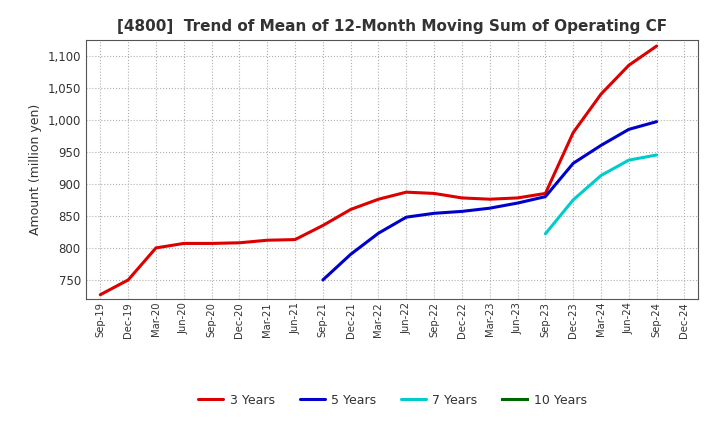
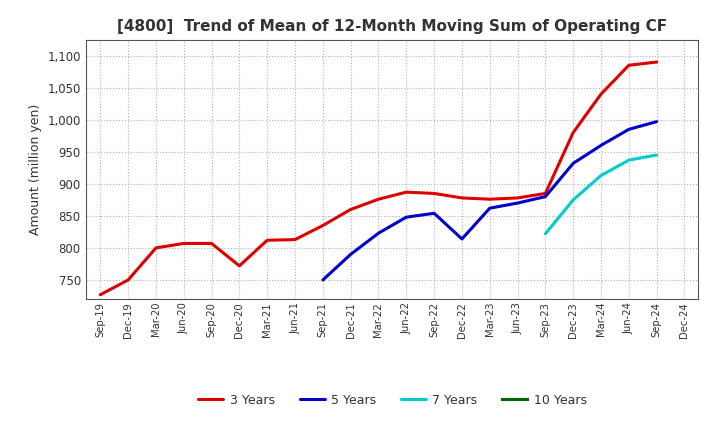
3 Years/Dec-20: 808 -> 772
5 Years/Dec-22: 857 -> 814
3 Years/Sep-24: 1,115 -> 1,090
